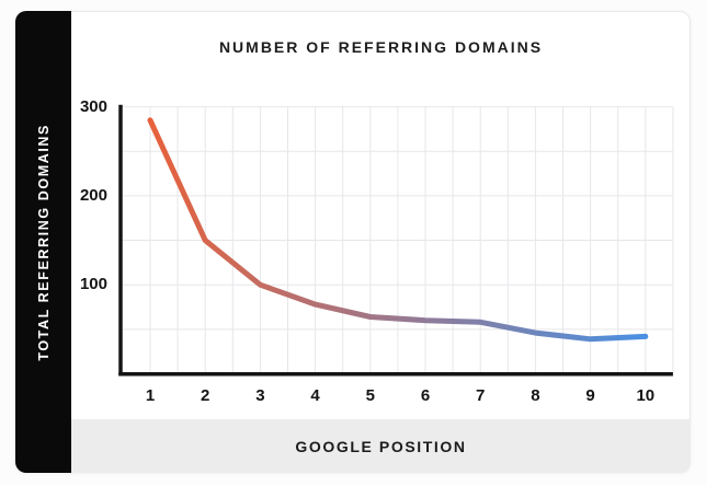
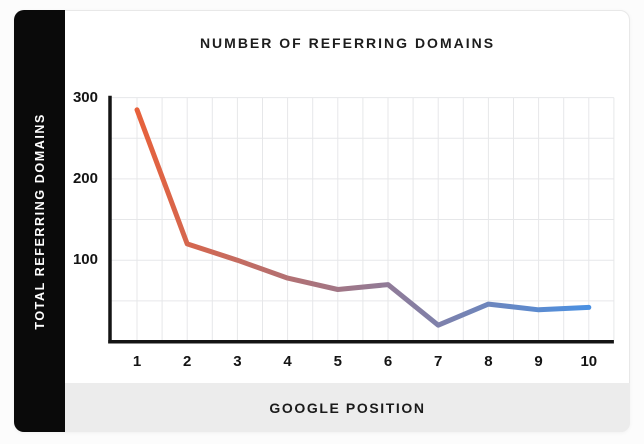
2: 150 -> 120
6: 60 -> 70
7: 60 -> 20
